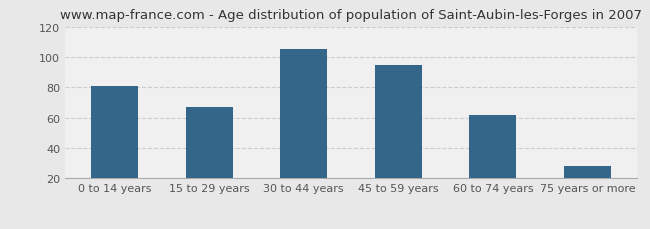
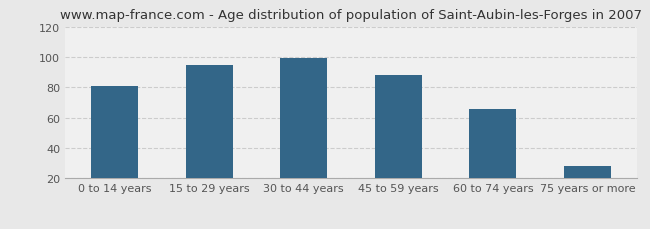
15 to 29 years: 67 -> 95
30 to 44 years: 105 -> 99
45 to 59 years: 95 -> 88
60 to 74 years: 62 -> 66
